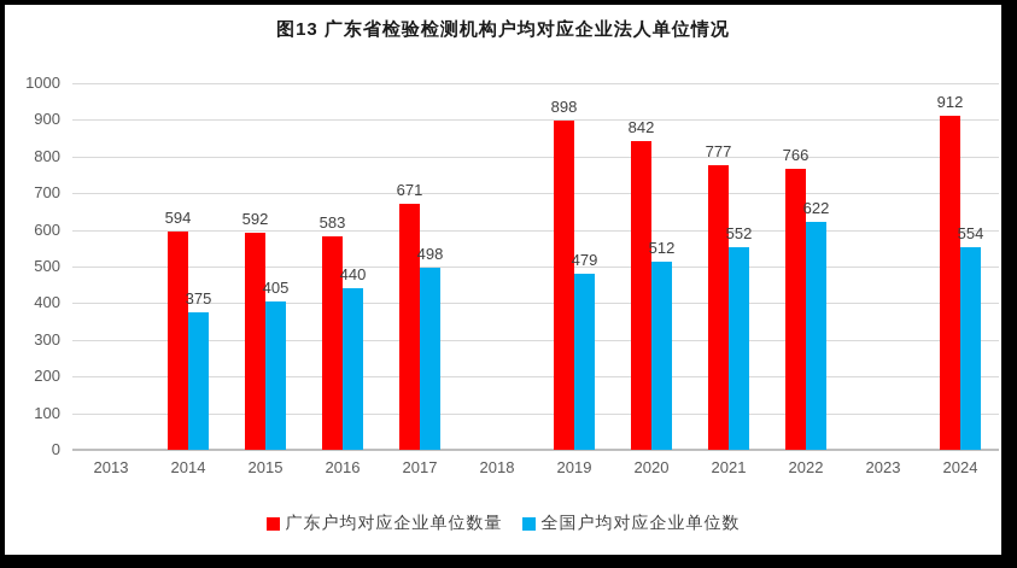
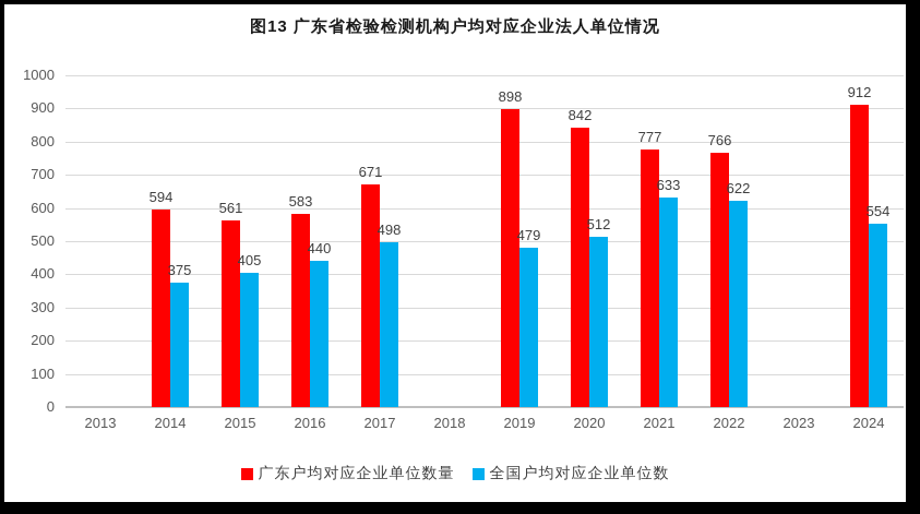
广东户均对应企业单位数量/2015: 592 -> 561
全国户均对应企业单位数/2021: 552 -> 633
